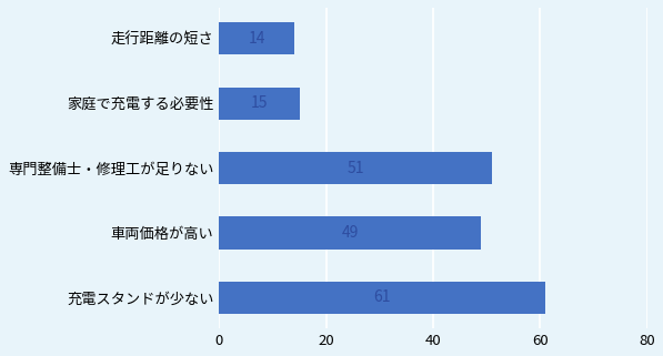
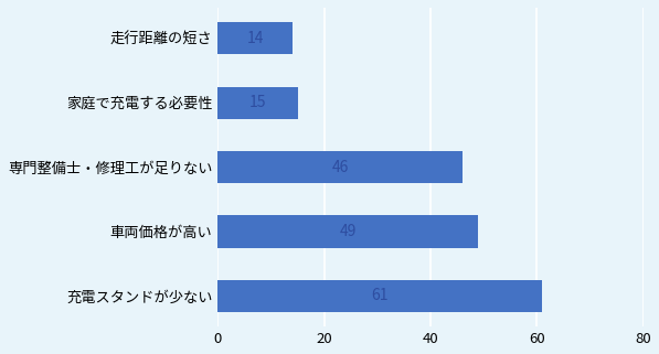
専門整備士・修理工が足りない: 51 -> 46
